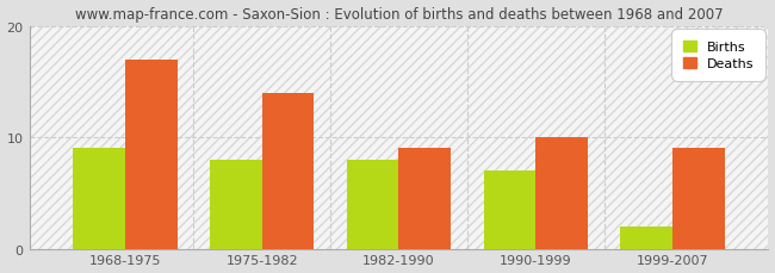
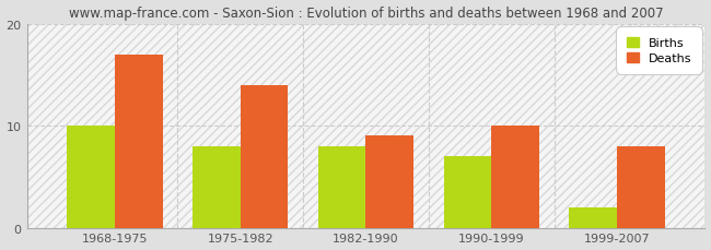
Births/1968-1975: 9 -> 10
Deaths/1999-2007: 9 -> 8
